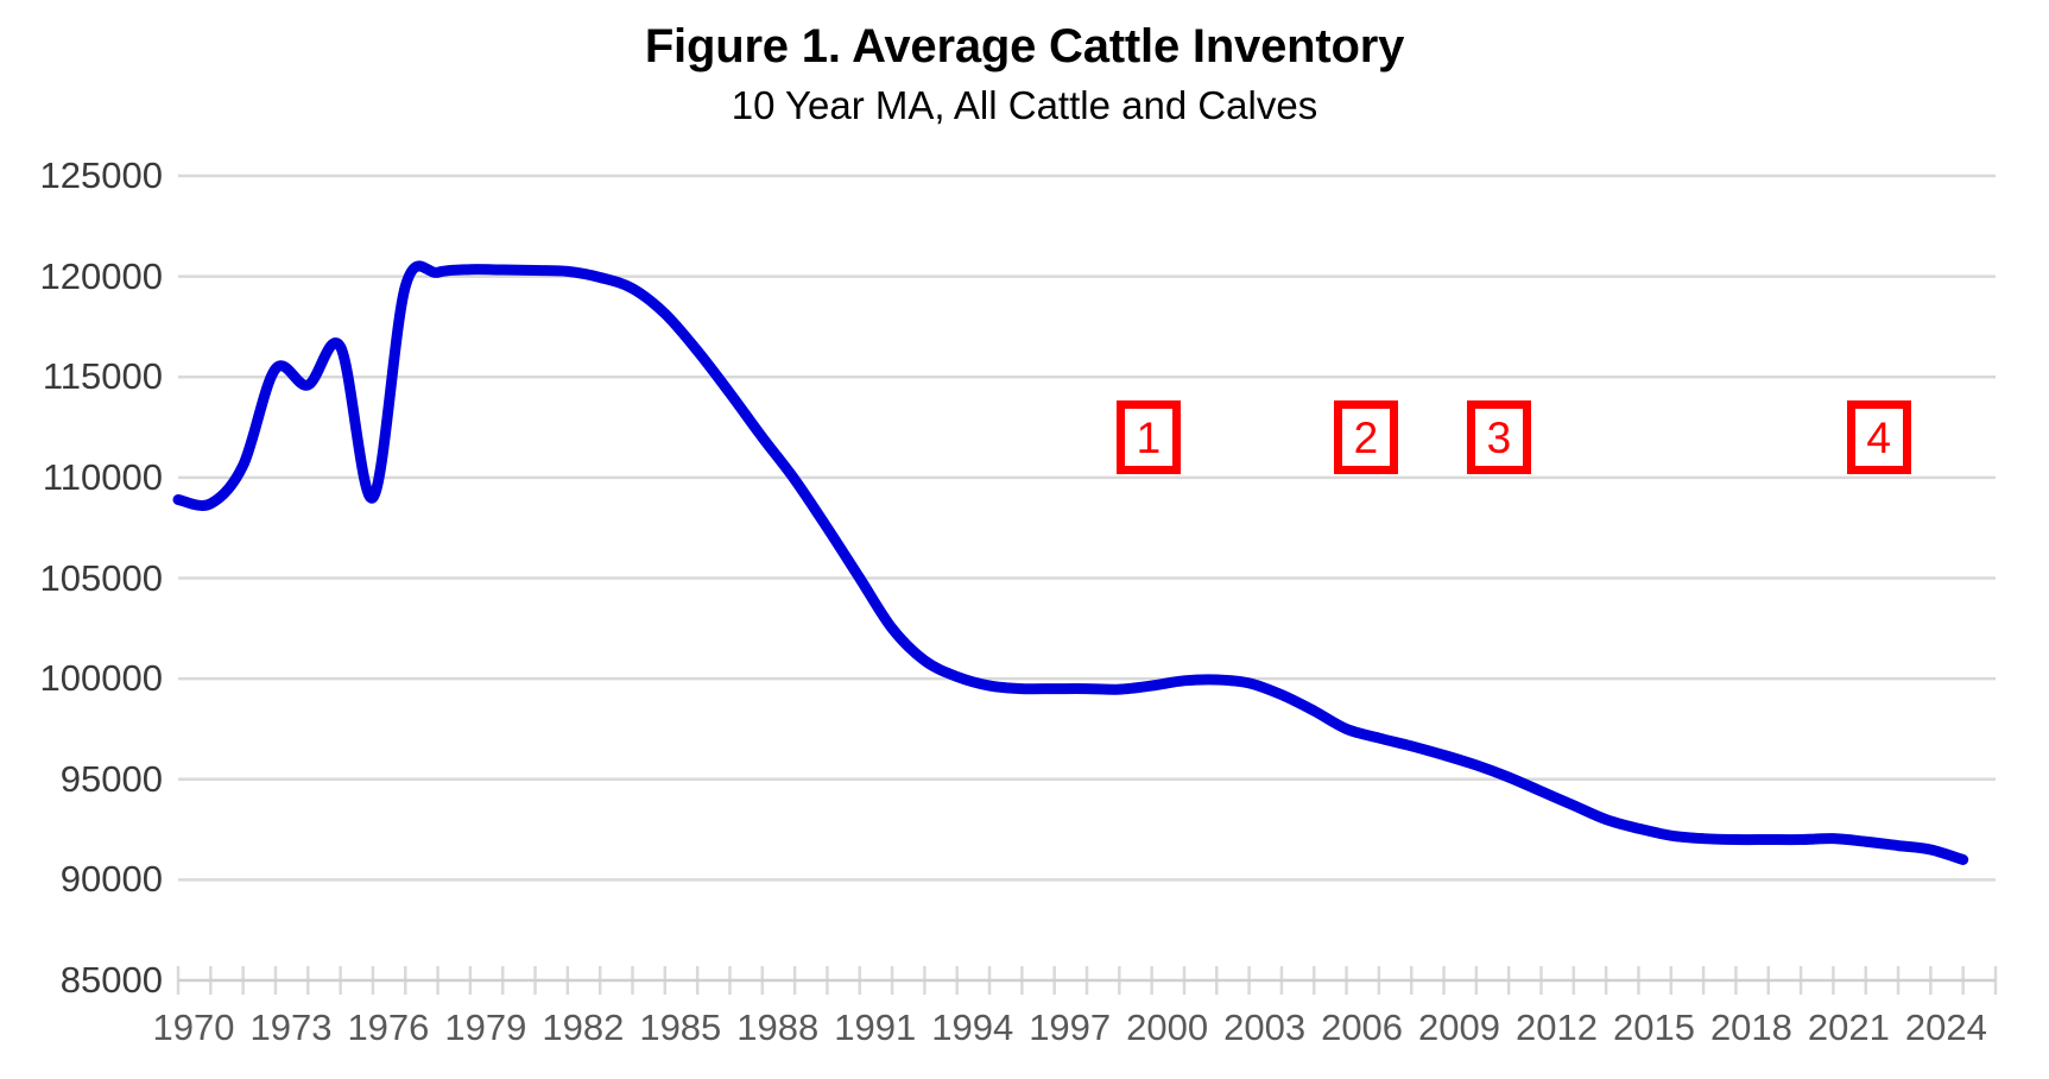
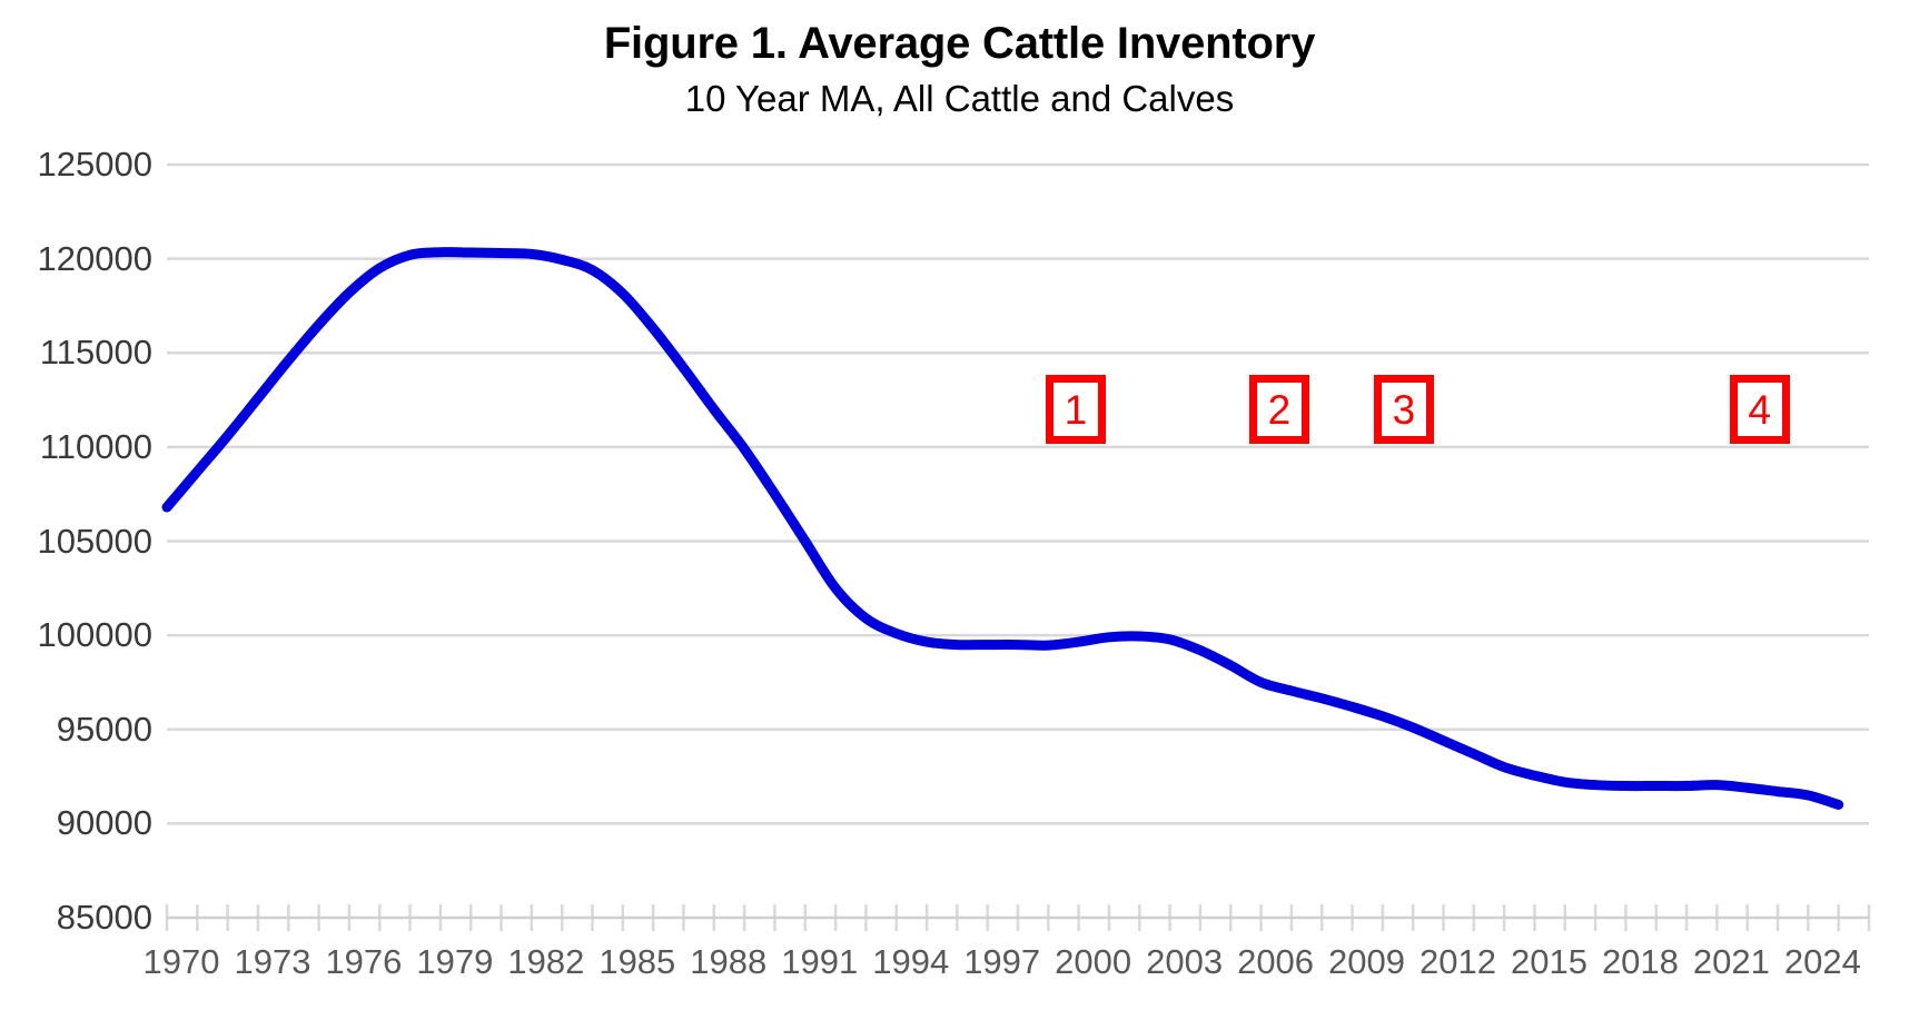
1970: 108900 -> 106800
1973: 115400 -> 112600
1976: 109000 -> 118200
